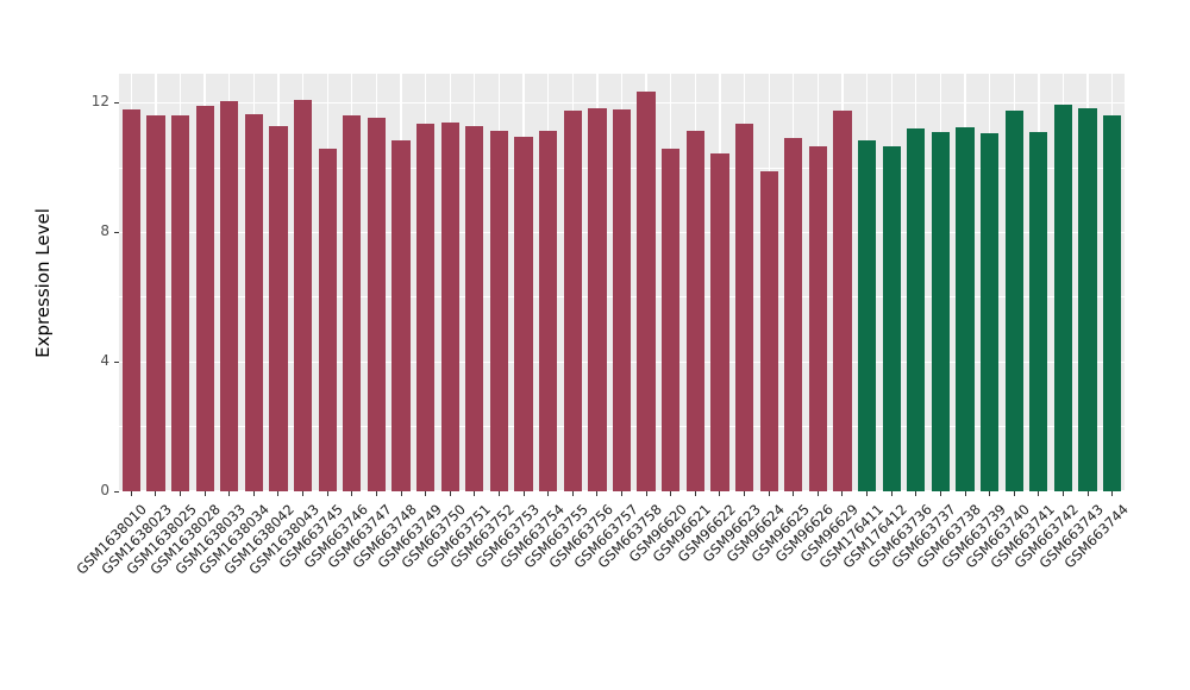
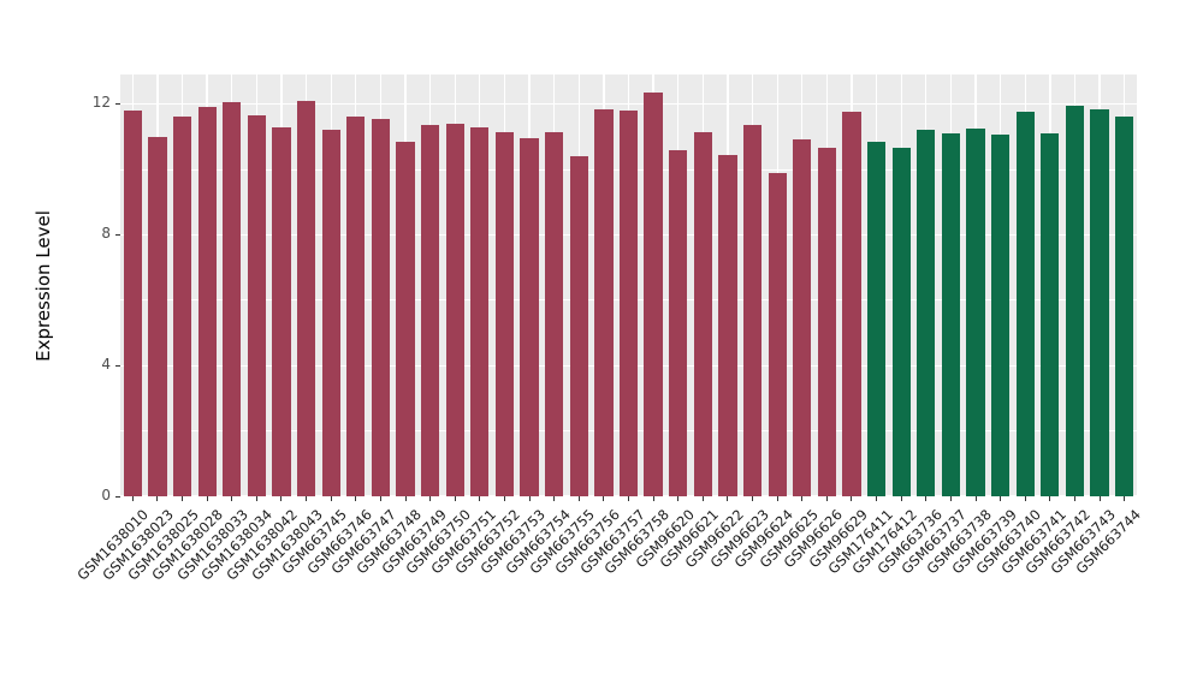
GSM1638023: 11.6 -> 11.0
GSM663745: 10.6 -> 11.2
GSM663755: 11.8 -> 10.4
